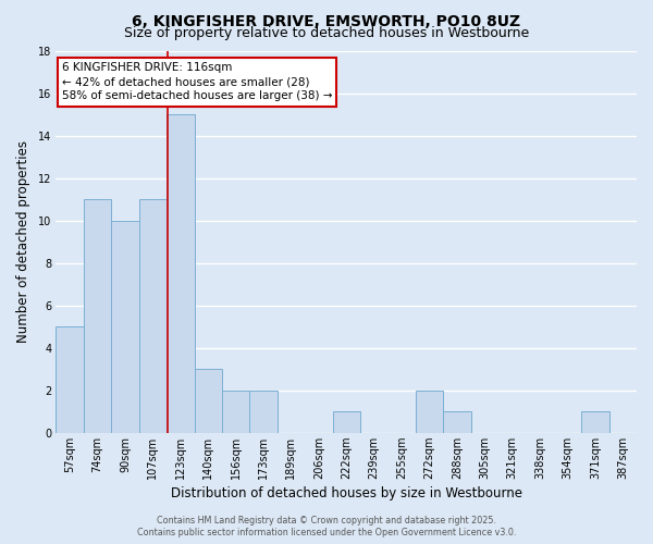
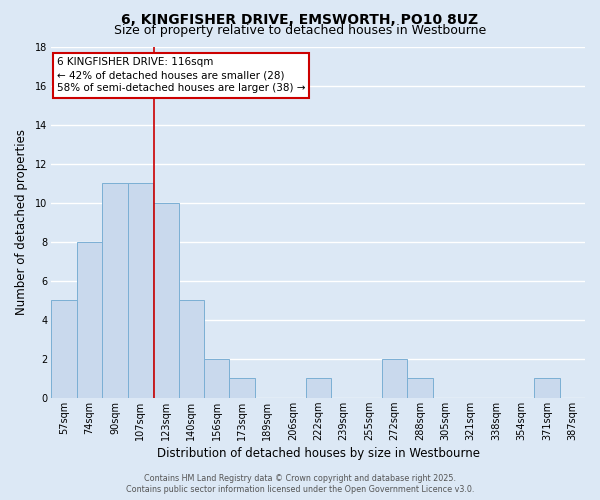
74sqm: 11 -> 8
90sqm: 10 -> 11
123sqm: 15 -> 10
140sqm: 3 -> 5
173sqm: 2 -> 1
